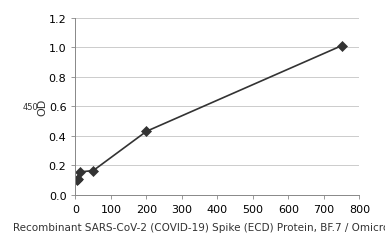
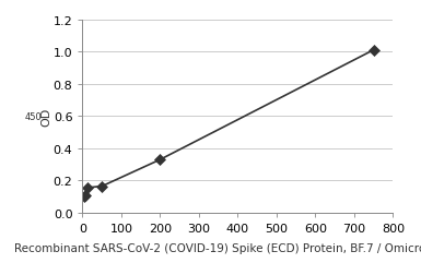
200: 0.43 -> 0.33
